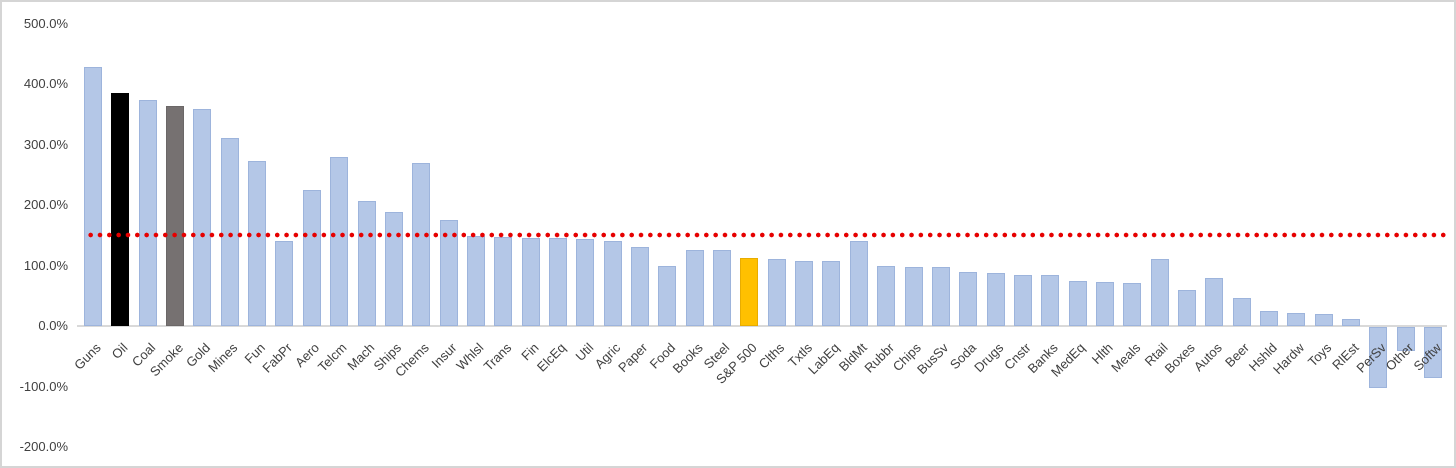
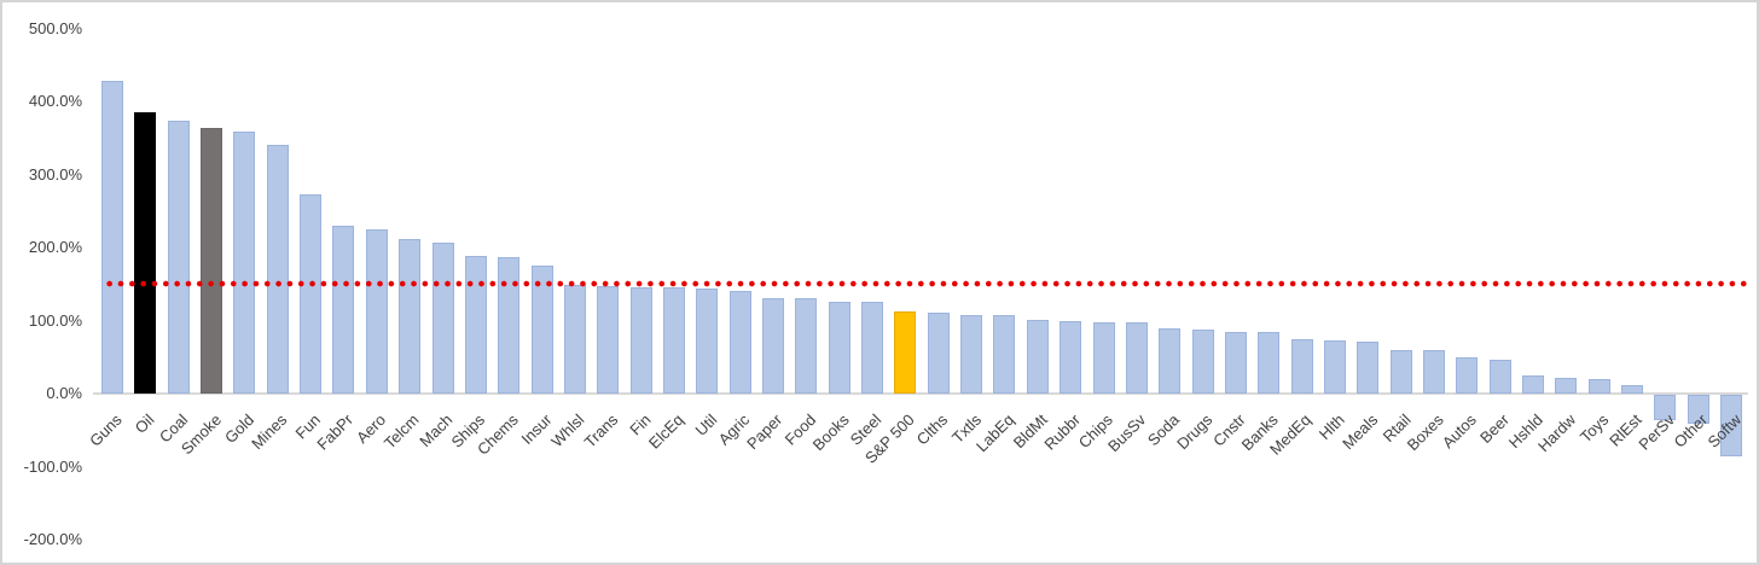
Mines: 310% -> 340%
FabPr: 140% -> 230%
Telcm: 280% -> 210%
Chems: 270% -> 190%
Food: 100% -> 130%
BldMt: 140% -> 100%
Rtail: 110% -> 60%
Autos: 80% -> 50%
PerSv: -100% -> -40%
